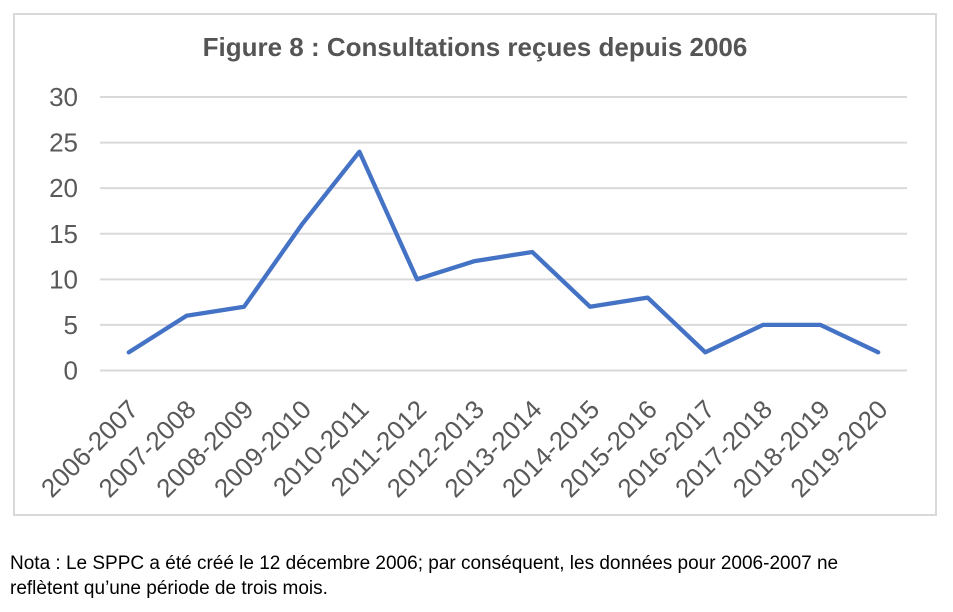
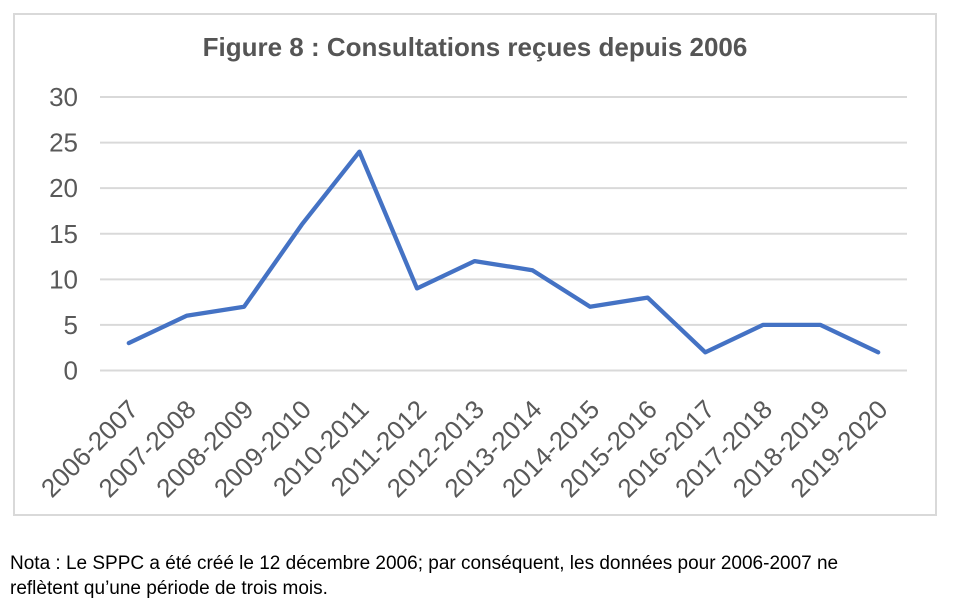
2006-2007: 2 -> 3
2011-2012: 10 -> 9
2013-2014: 13 -> 11
